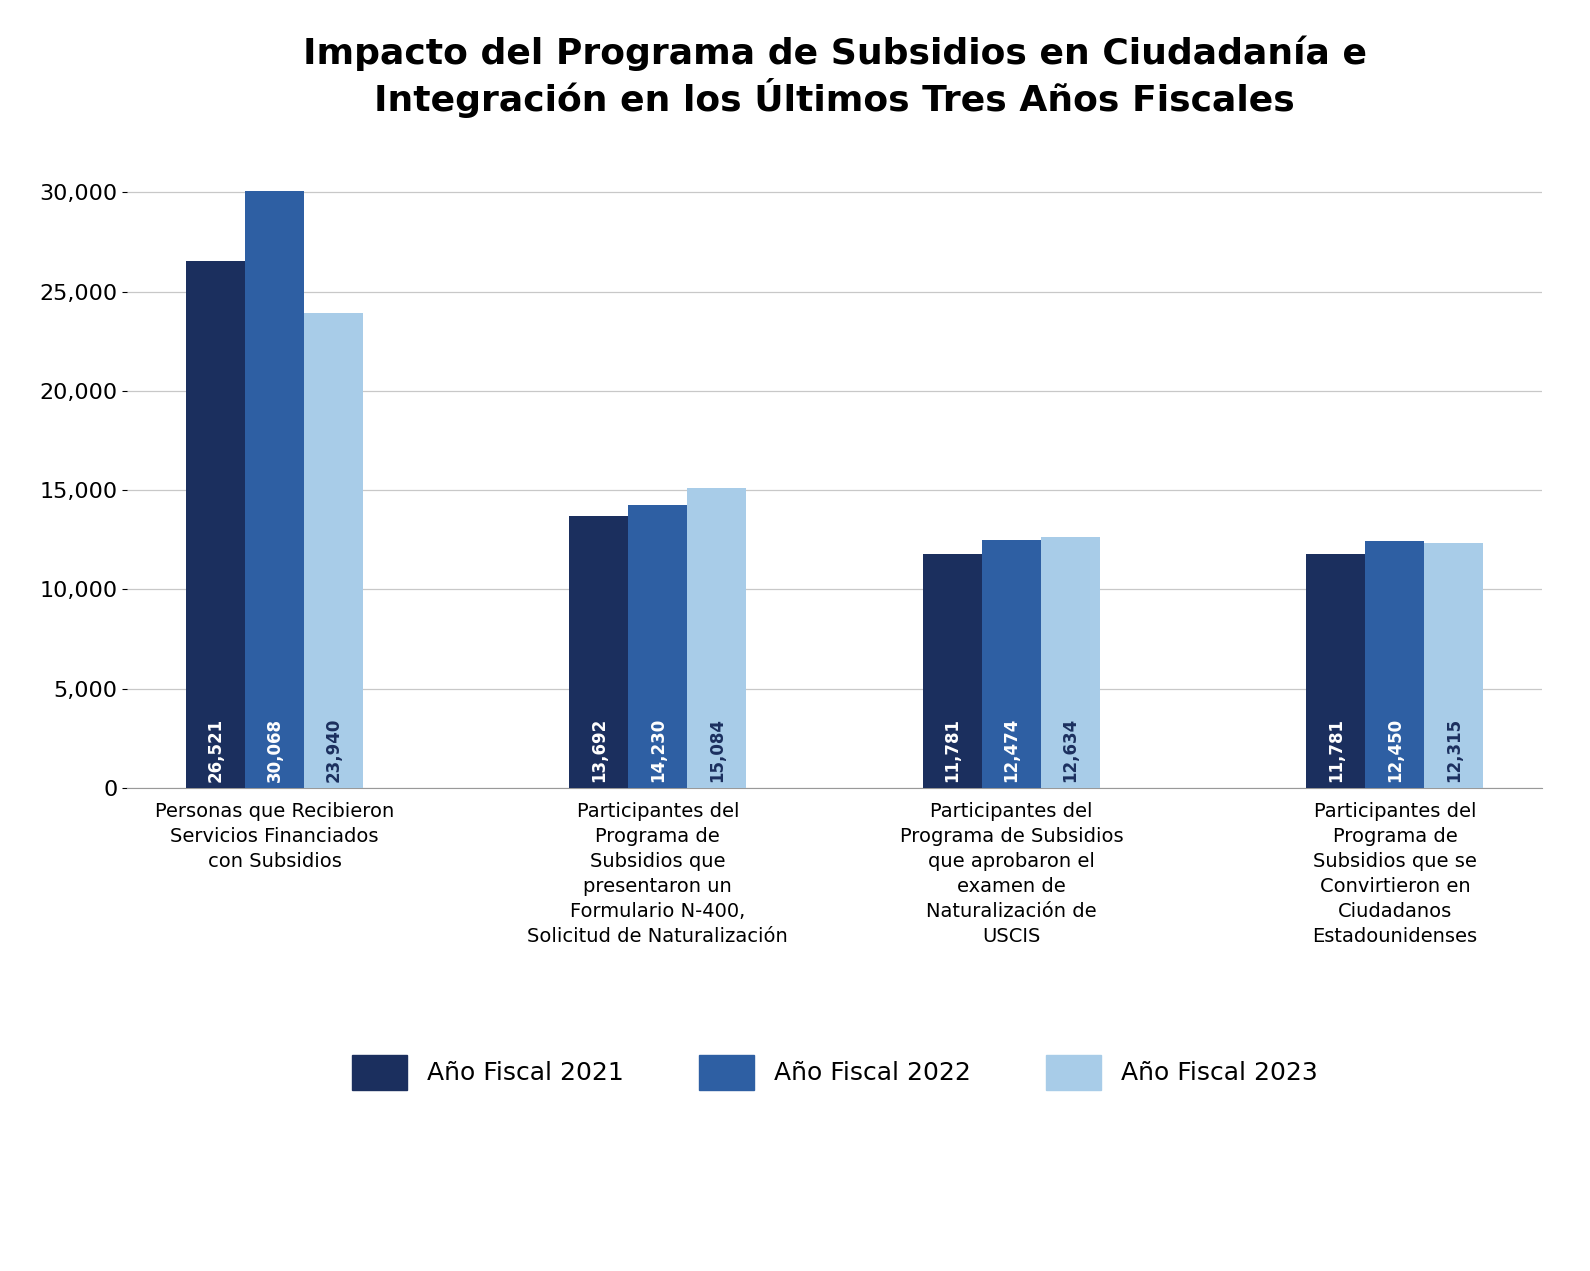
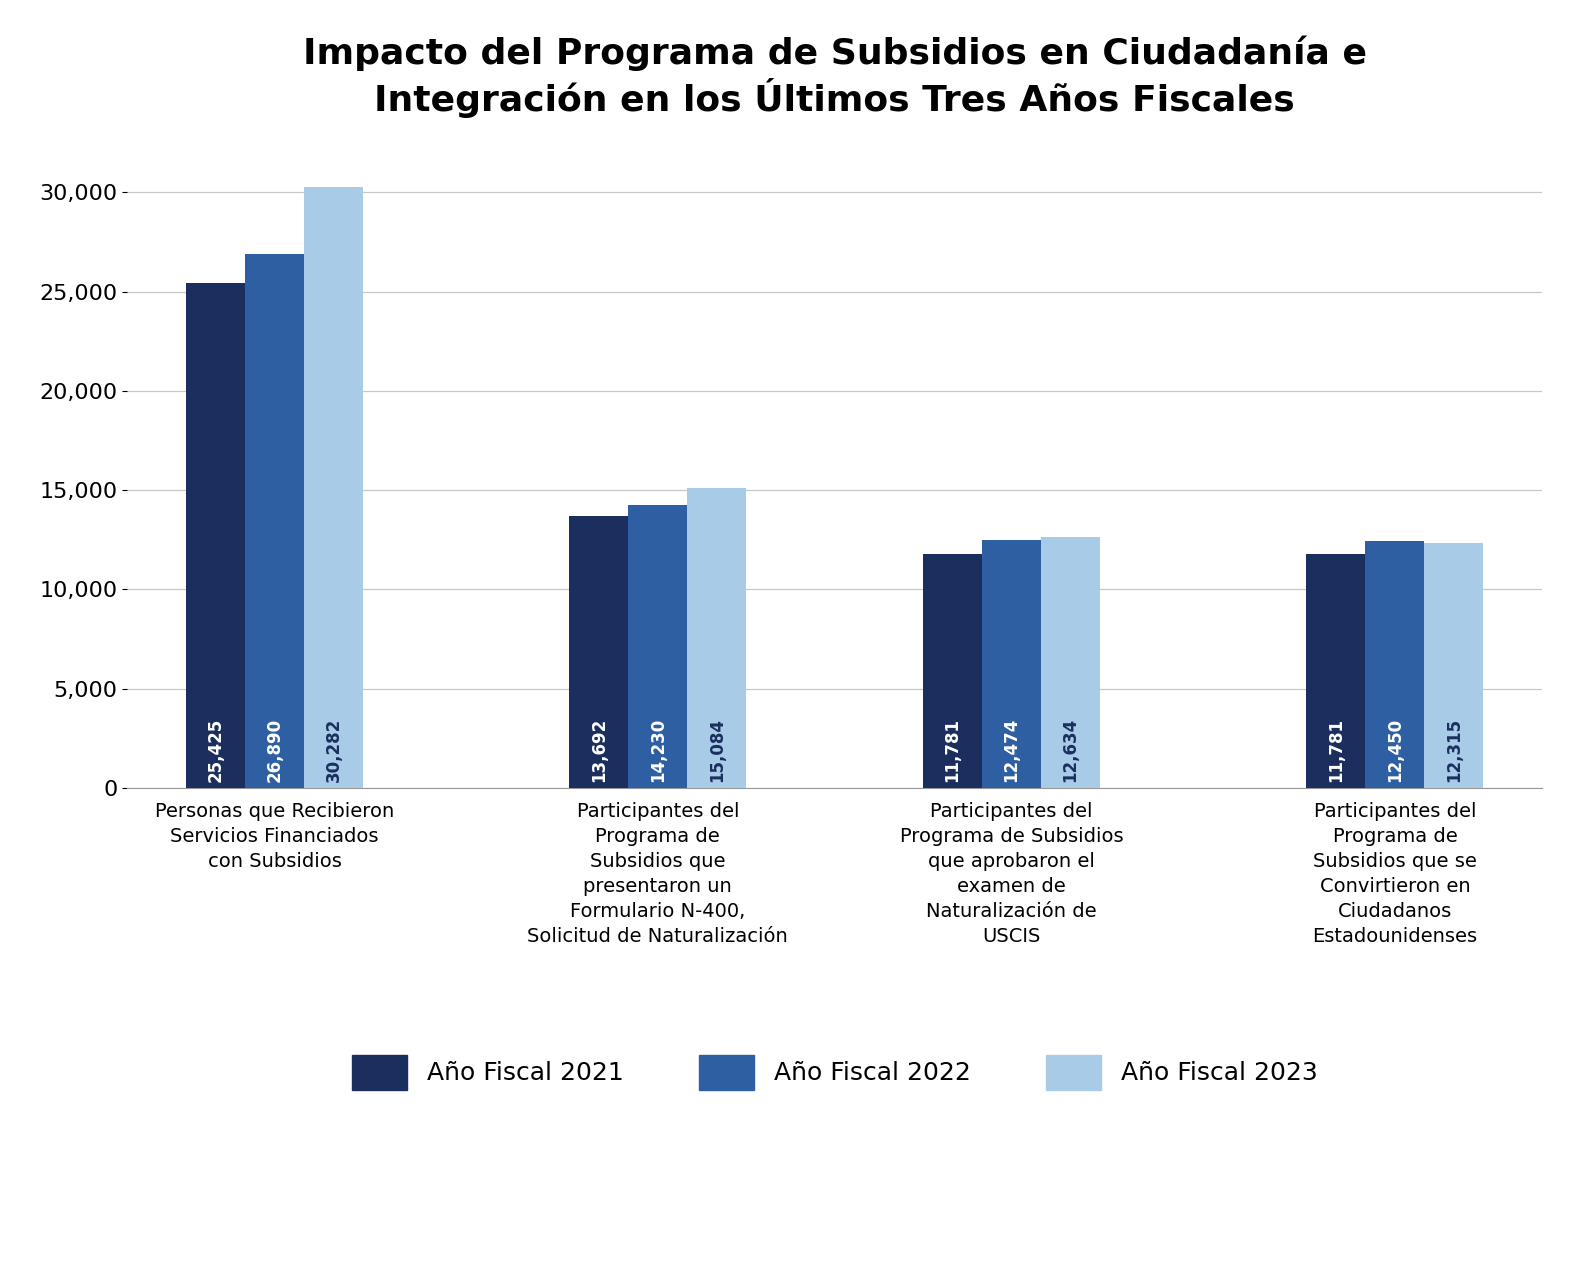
Año Fiscal 2021/Personas que Recibieron Servicios Financiados con Subsidios: 26,521 -> 25,425
Año Fiscal 2022/Personas que Recibieron Servicios Financiados con Subsidios: 30,068 -> 26,890
Año Fiscal 2023/Personas que Recibieron Servicios Financiados con Subsidios: 23,940 -> 30,282
